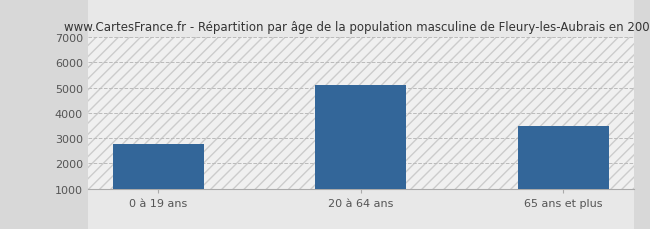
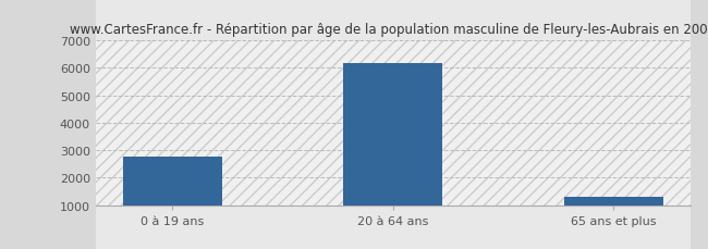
20 à 64 ans: 5100 -> 6150
65 ans et plus: 3500 -> 1300
